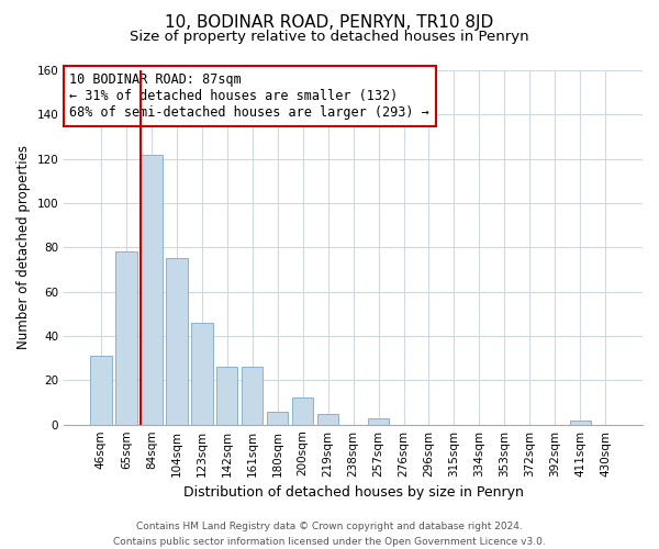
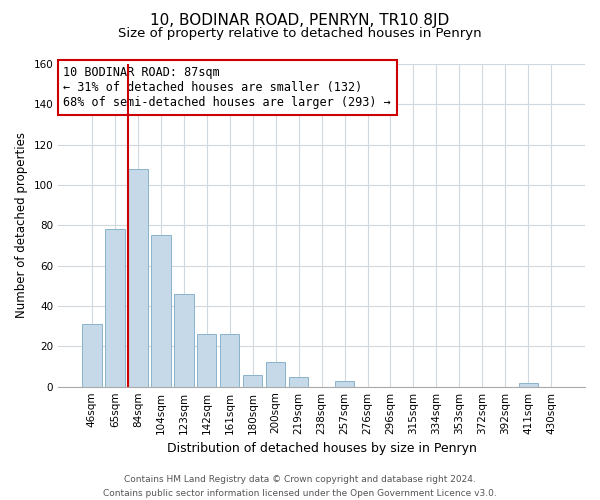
84sqm: 122 -> 108
